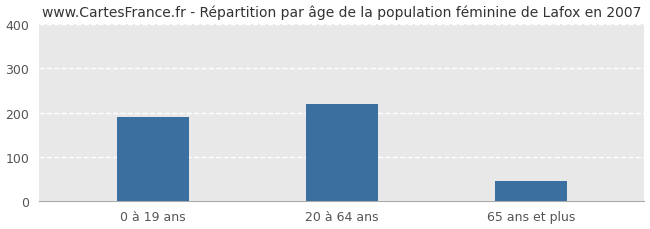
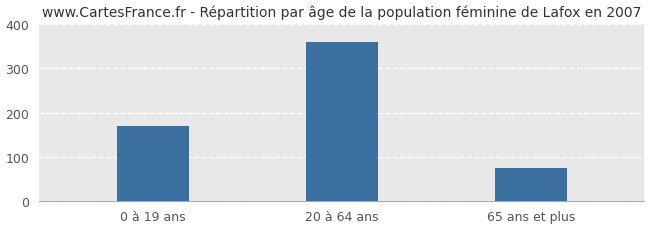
0 à 19 ans: 190 -> 170
20 à 64 ans: 220 -> 360
65 ans et plus: 45 -> 75
